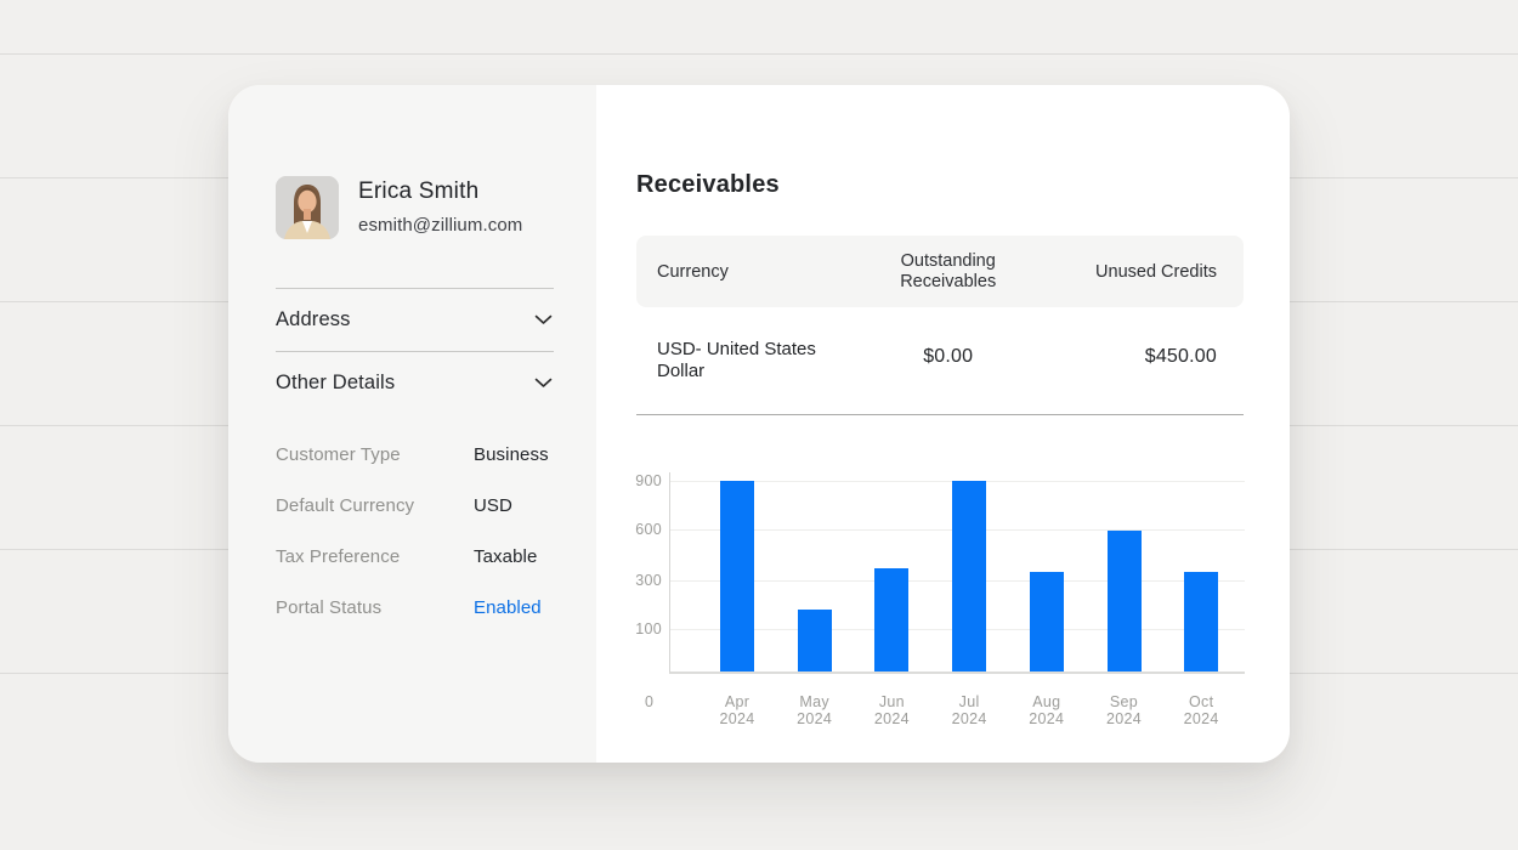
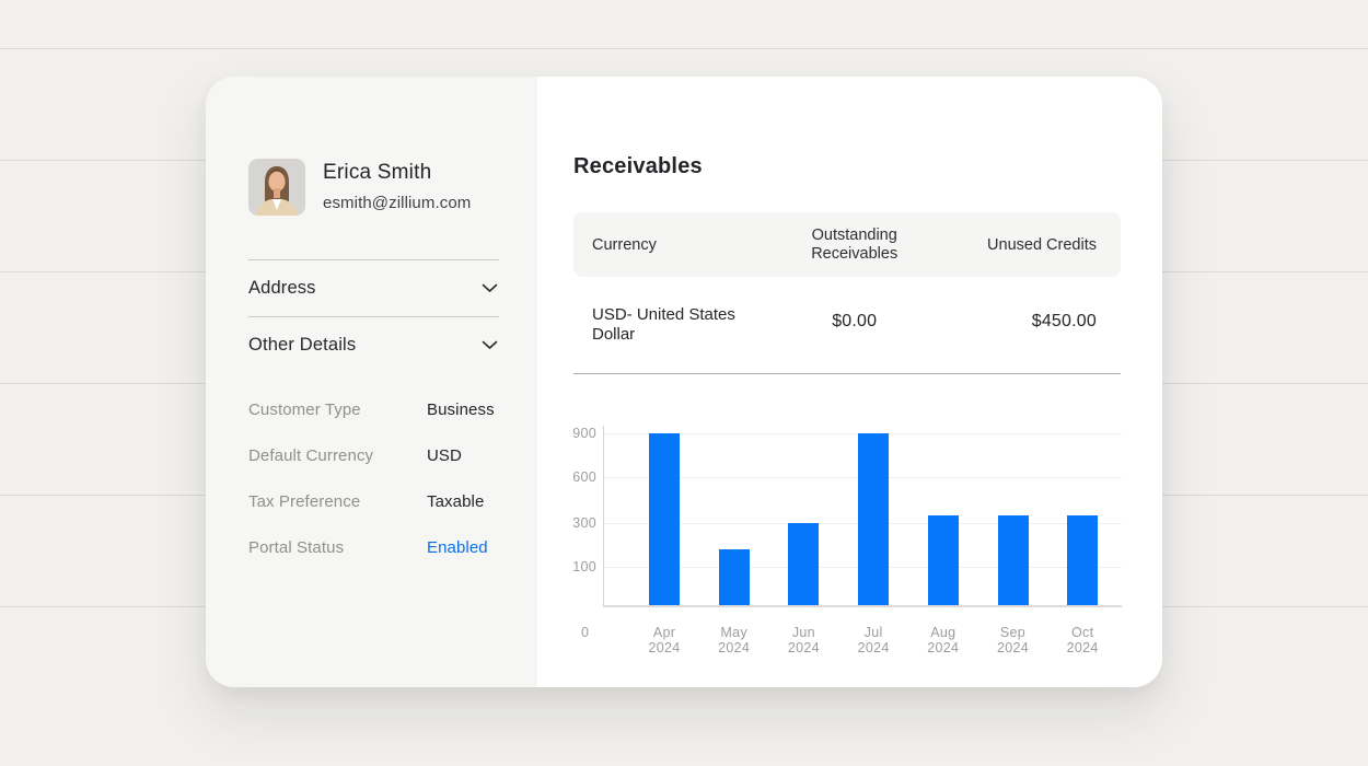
Jun 2024: 370 -> 300
Sep 2024: 590 -> 350
